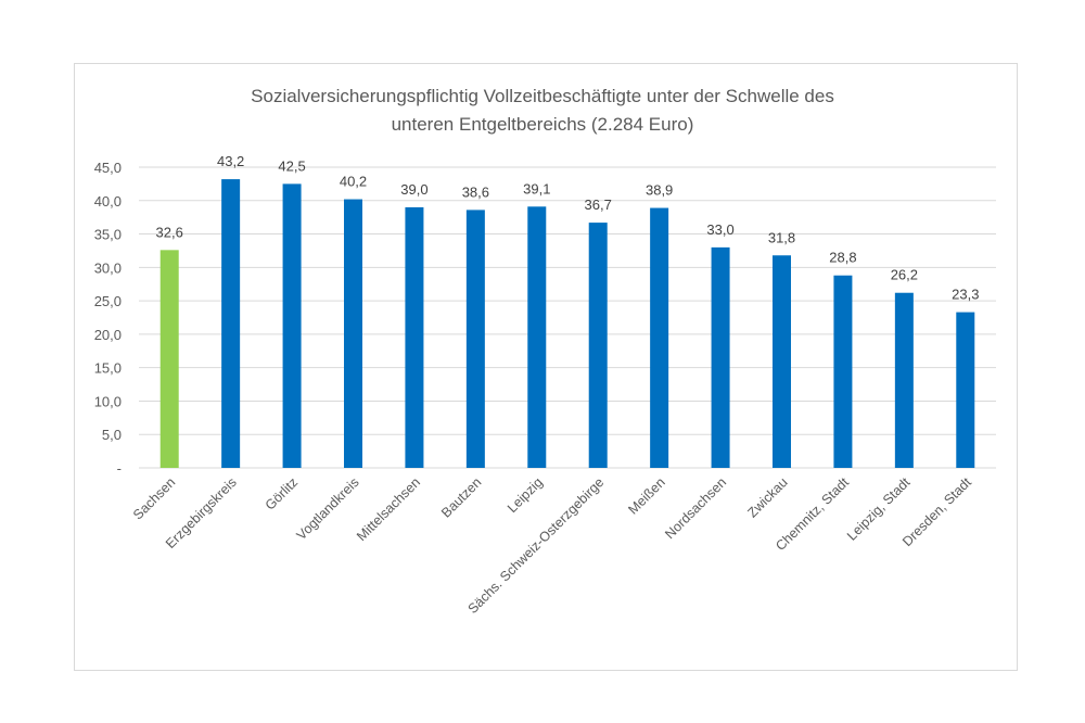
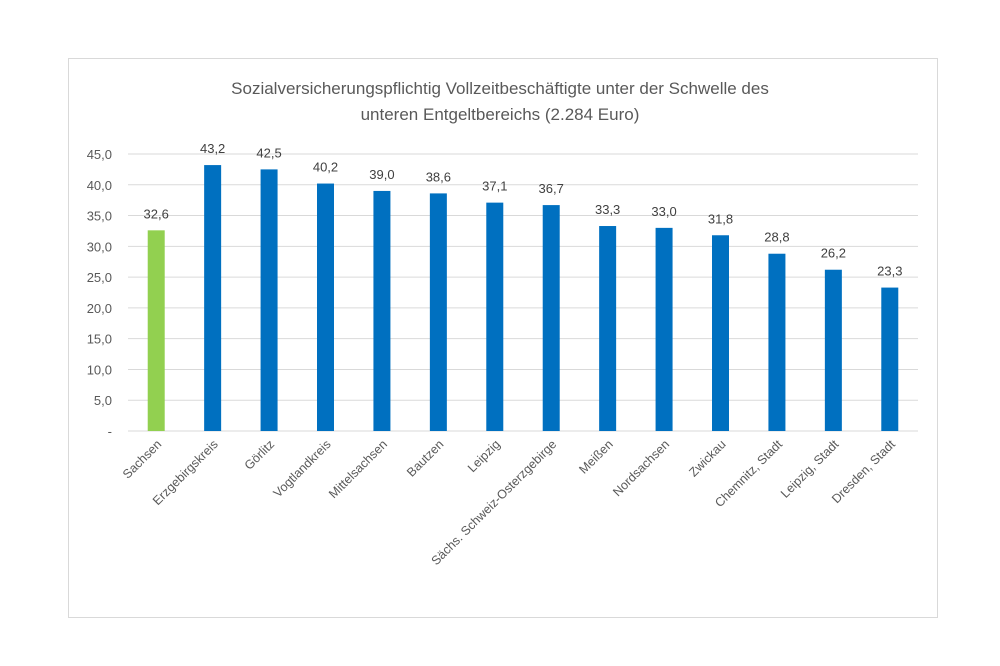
Leipzig: 39,1 -> 37,1
Meißen: 38,9 -> 33,3
